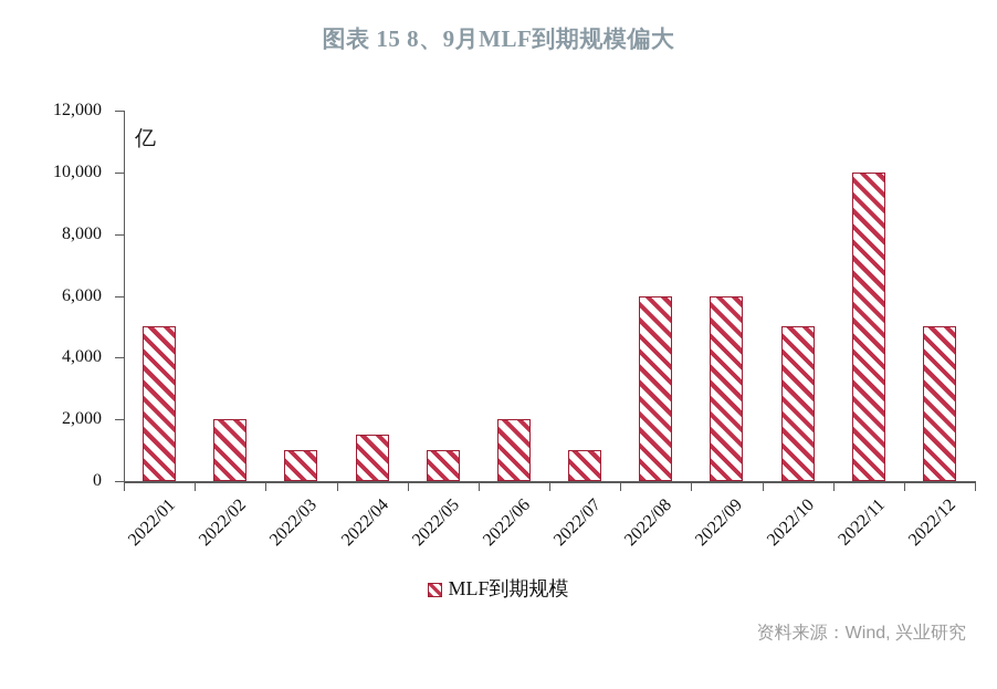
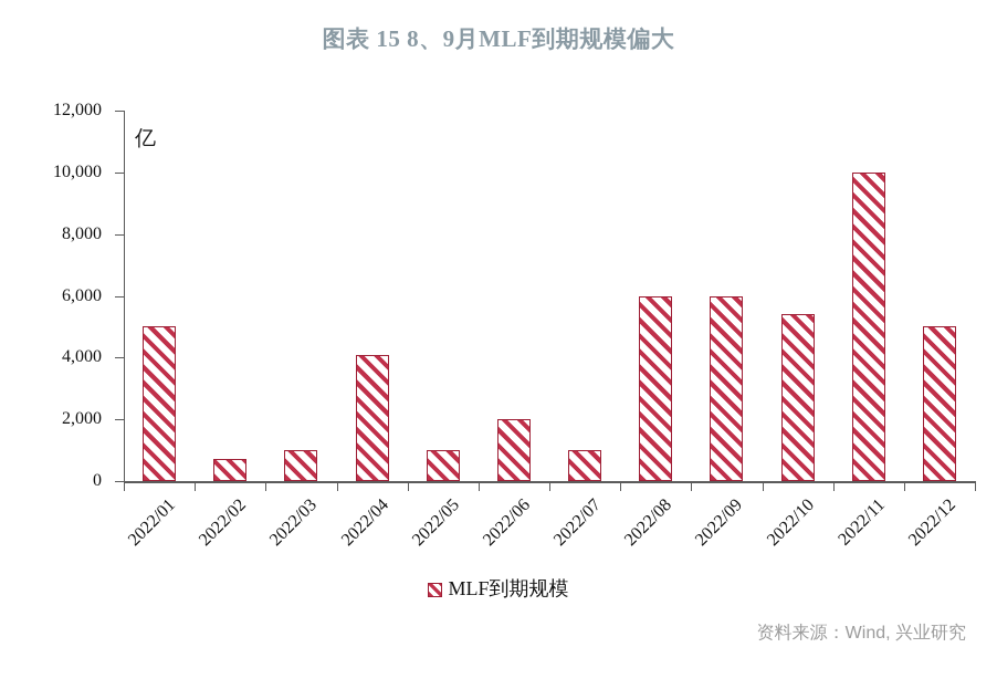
2022/02: 2000 -> 700
2022/04: 1500 -> 4100
2022/10: 5000 -> 5400
